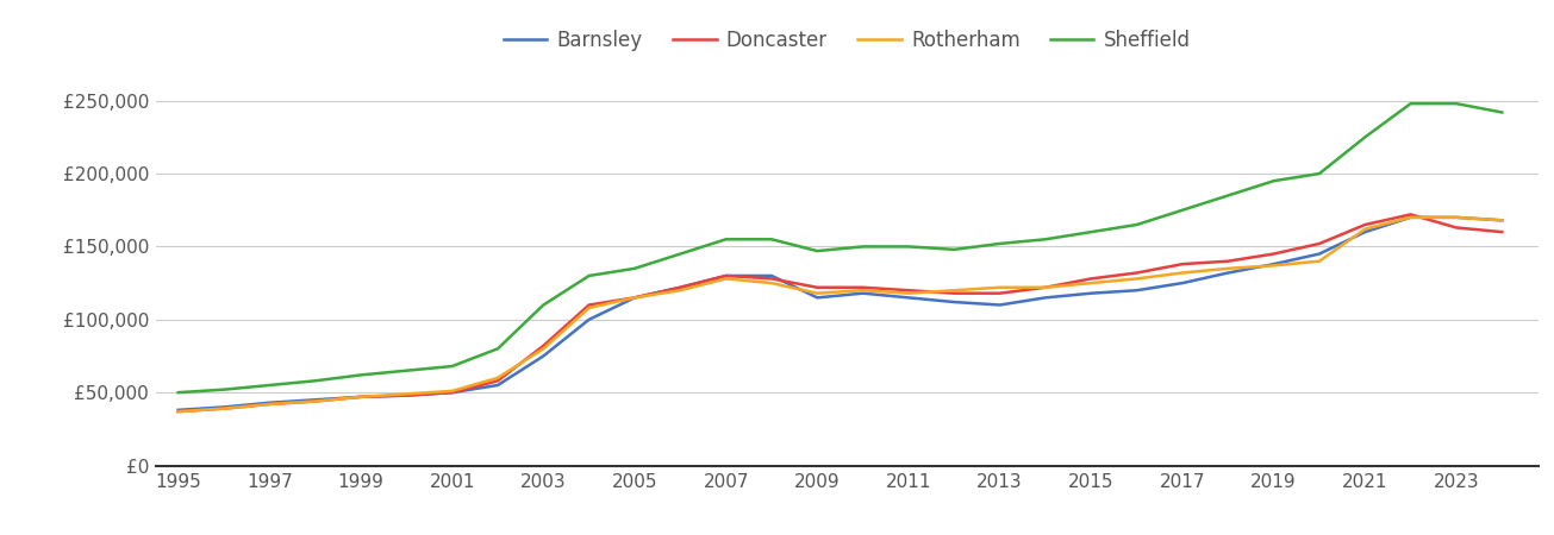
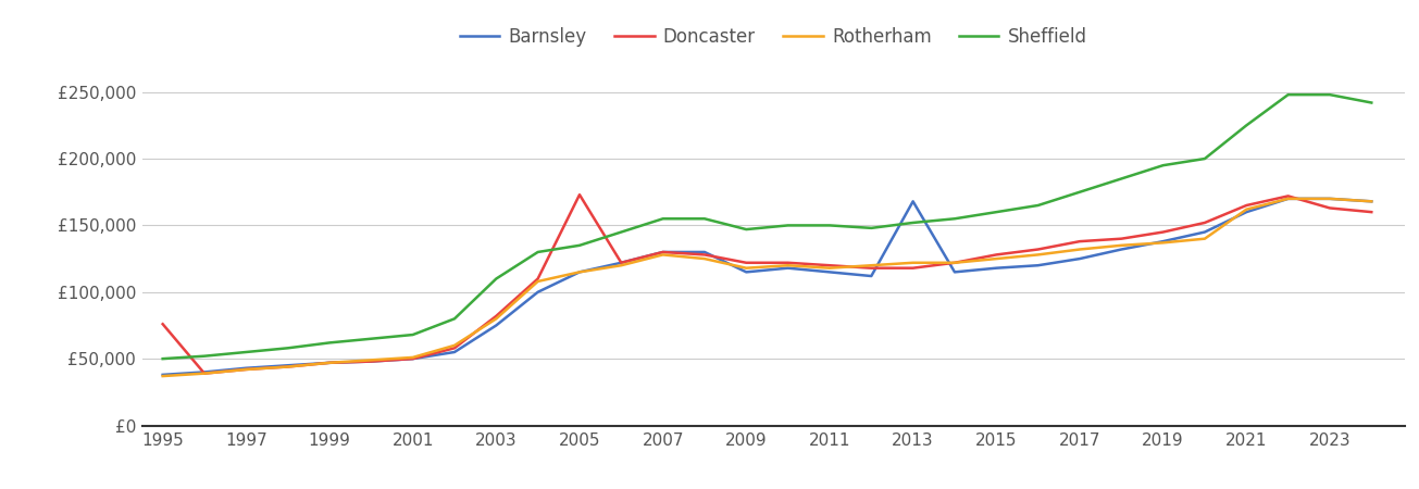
Doncaster/1995: £37,000 -> £76,000
Doncaster/2005: £115,000 -> £173,000
Barnsley/2013: £110,000 -> £168,000
